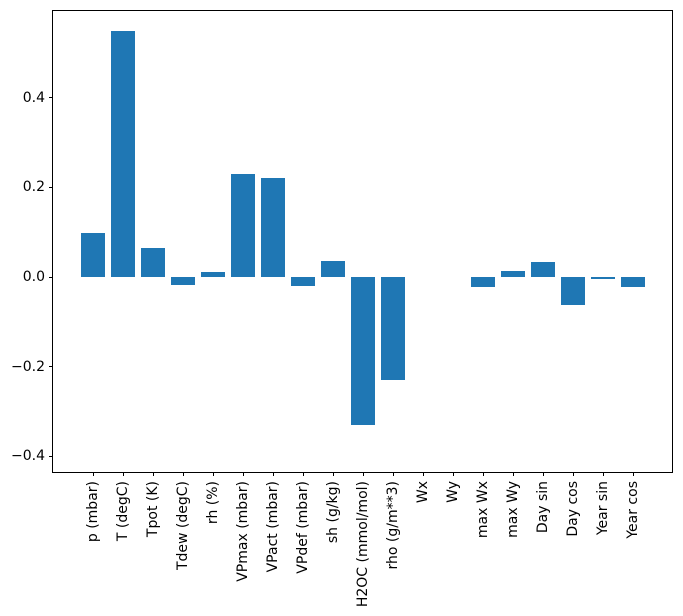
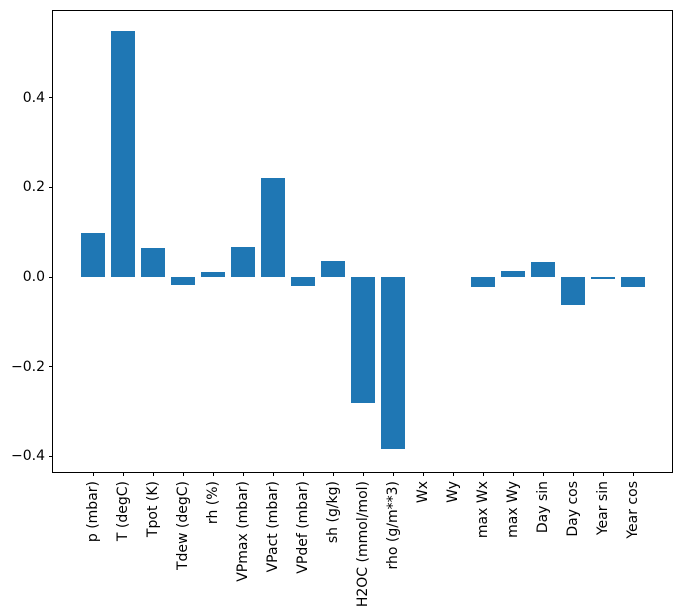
VPmax (mbar): 0.23 -> 0.07
H2OC (mmol/mol): -0.33 -> -0.28
rho (g/m**3): -0.23 -> -0.38
